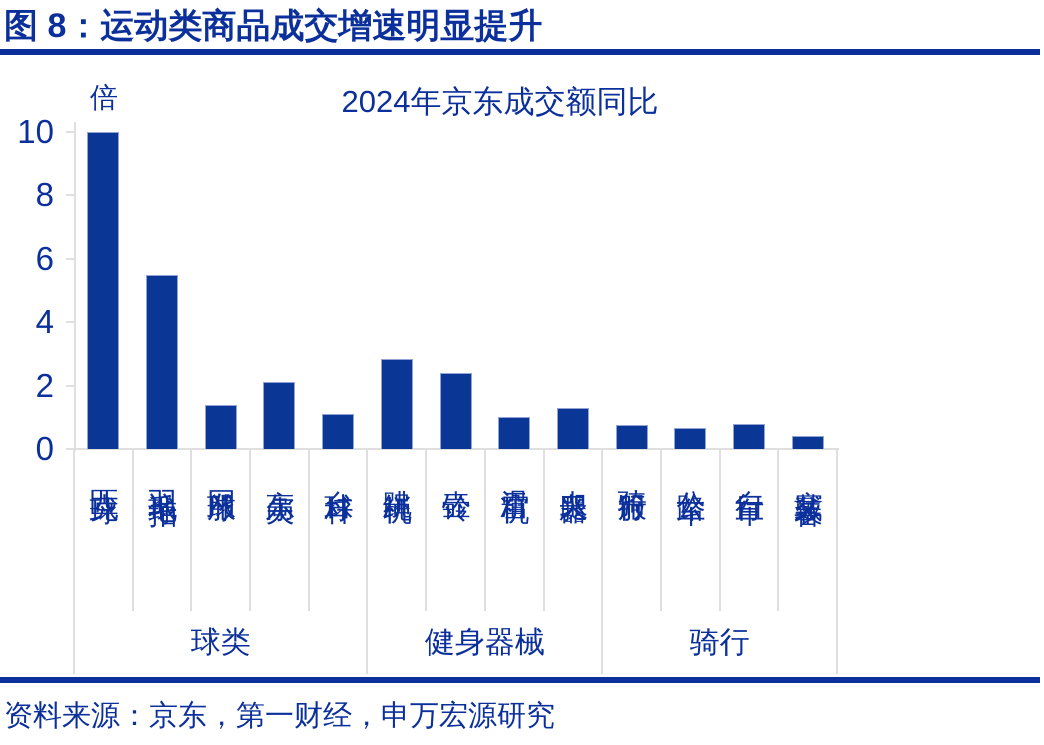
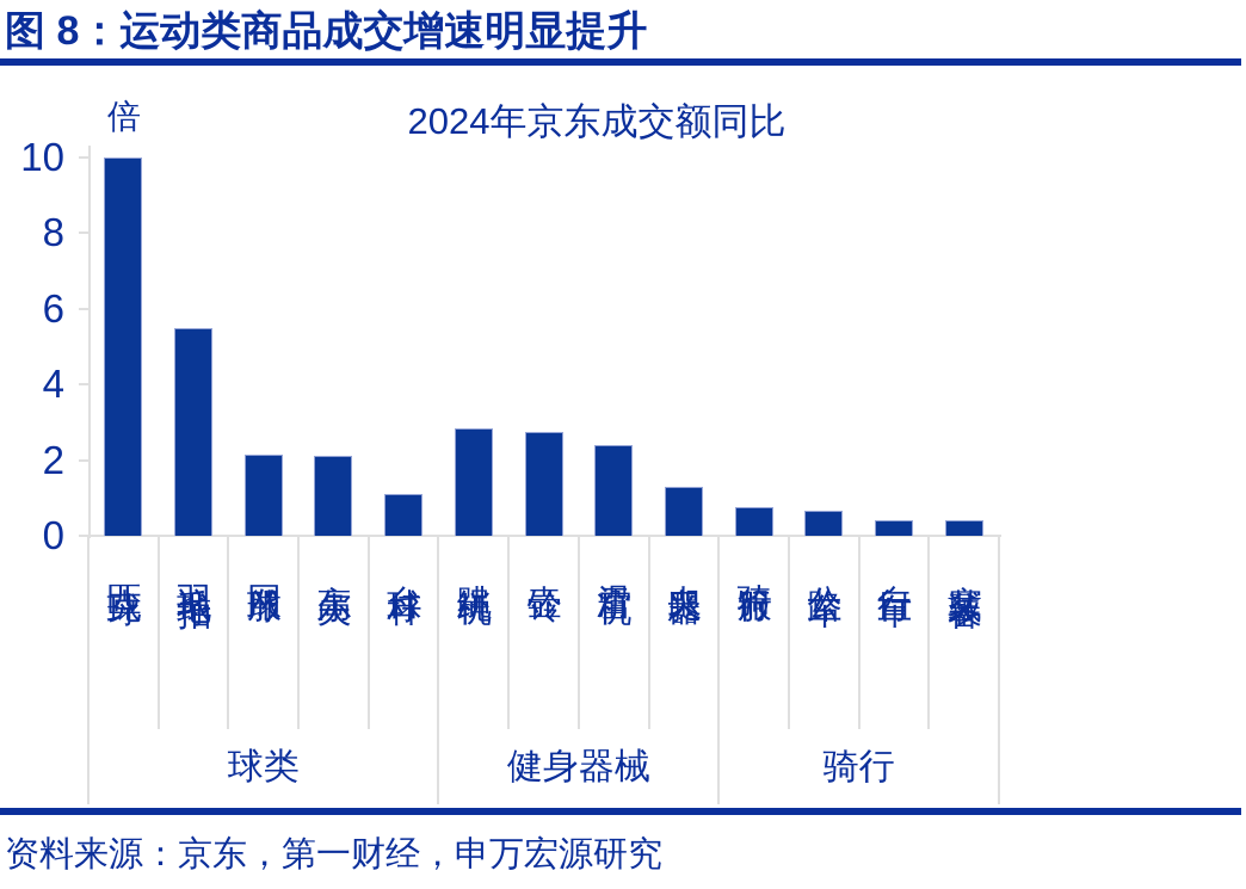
网球服: 1.4 -> 2.1
壶铃: 2.4 -> 2.8
滑雪机: 1.0 -> 2.4
自行车: 0.8 -> 0.4
